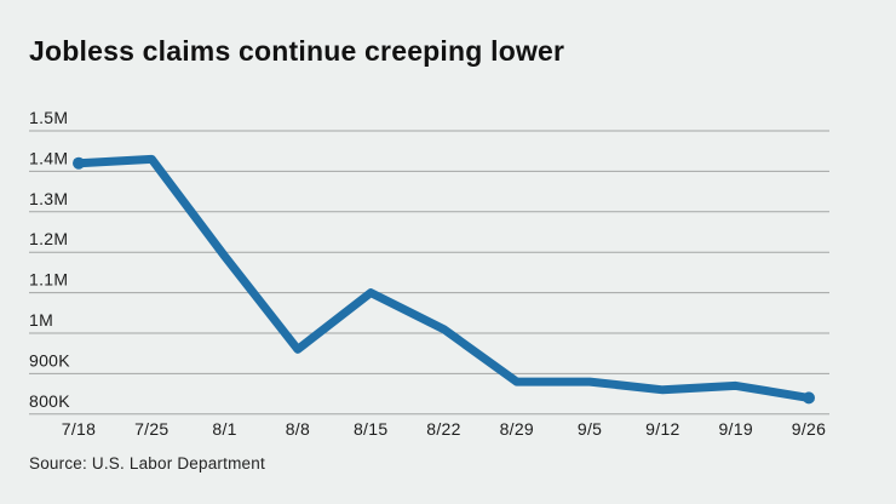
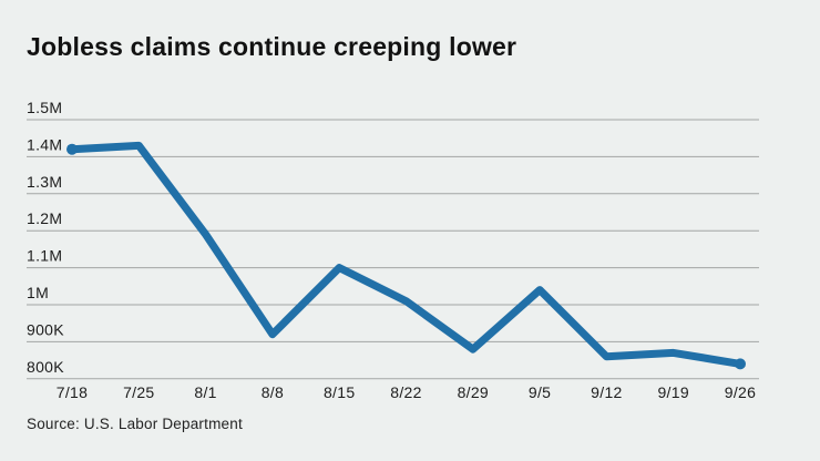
8/8: 0.96M -> 0.92M
9/5: 0.88M -> 1.04M
